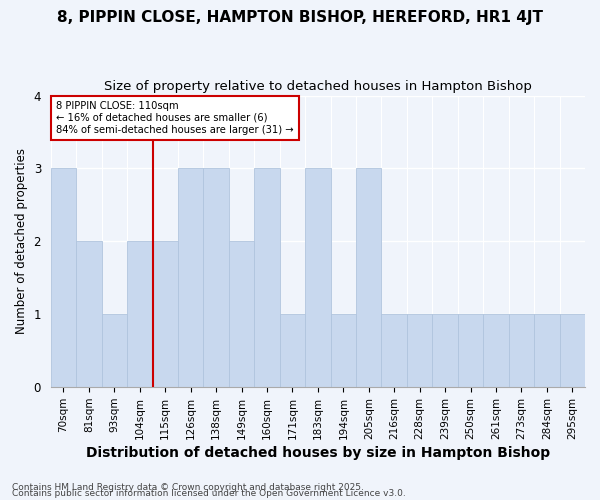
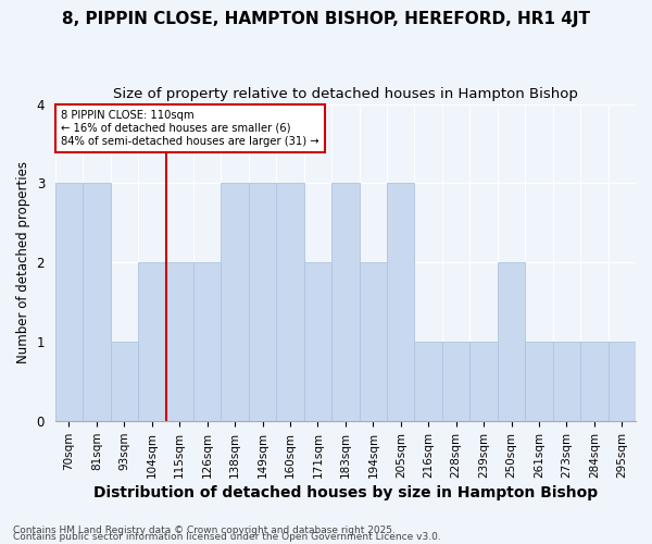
81sqm: 2 -> 3
126sqm: 3 -> 2
149sqm: 2 -> 3
171sqm: 1 -> 2
194sqm: 1 -> 2
250sqm: 1 -> 2
